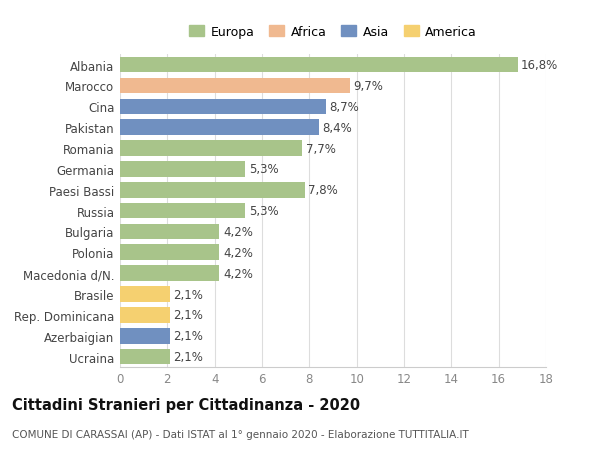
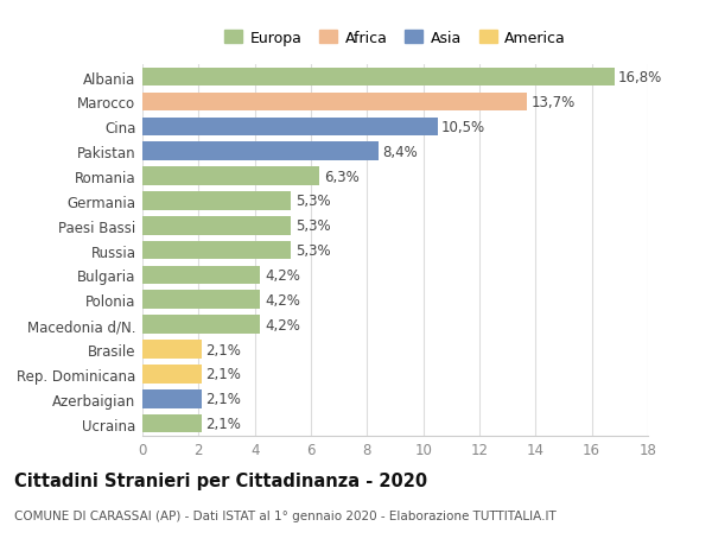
Marocco: 9,7% -> 13,7%
Cina: 8,7% -> 10,5%
Romania: 7,7% -> 6,3%
Paesi Bassi: 7,8% -> 5,3%
